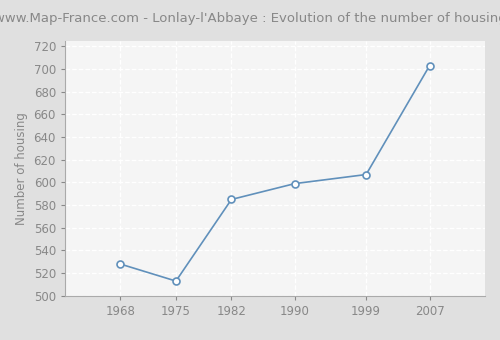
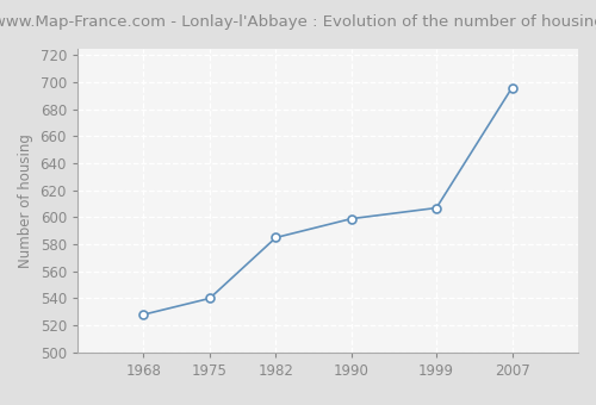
1975: 513 -> 540
2007: 703 -> 696
